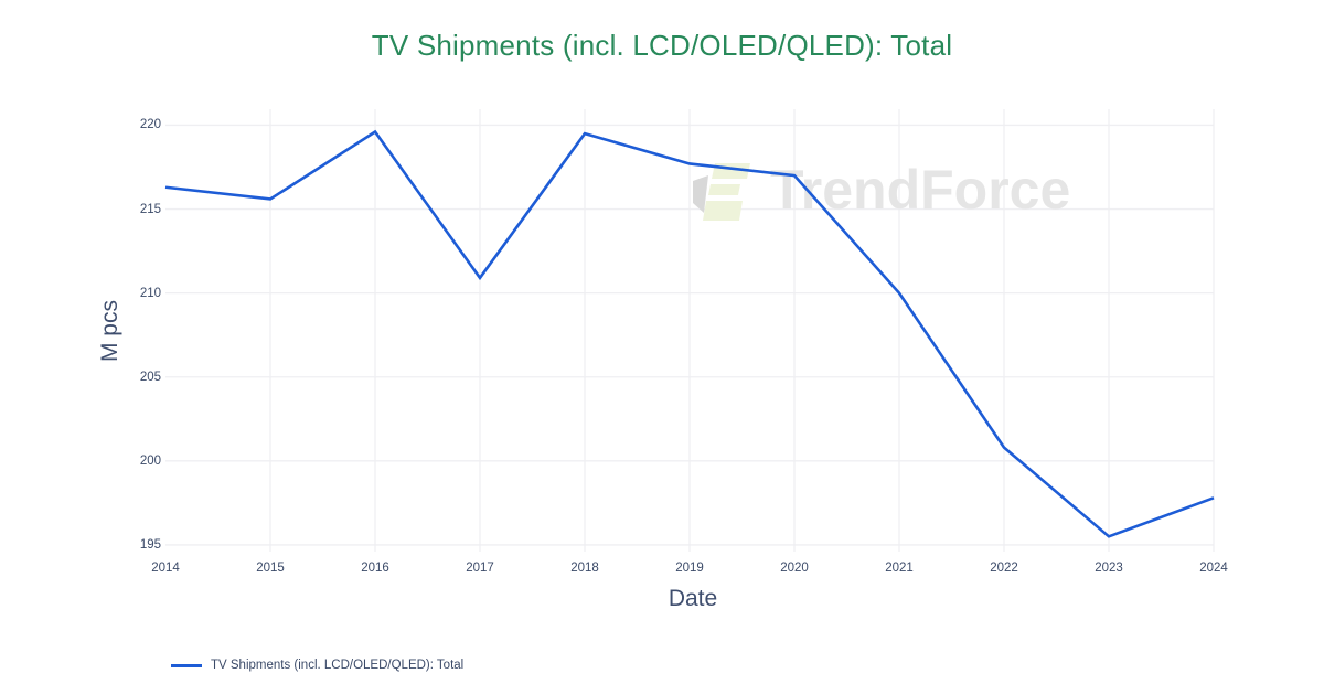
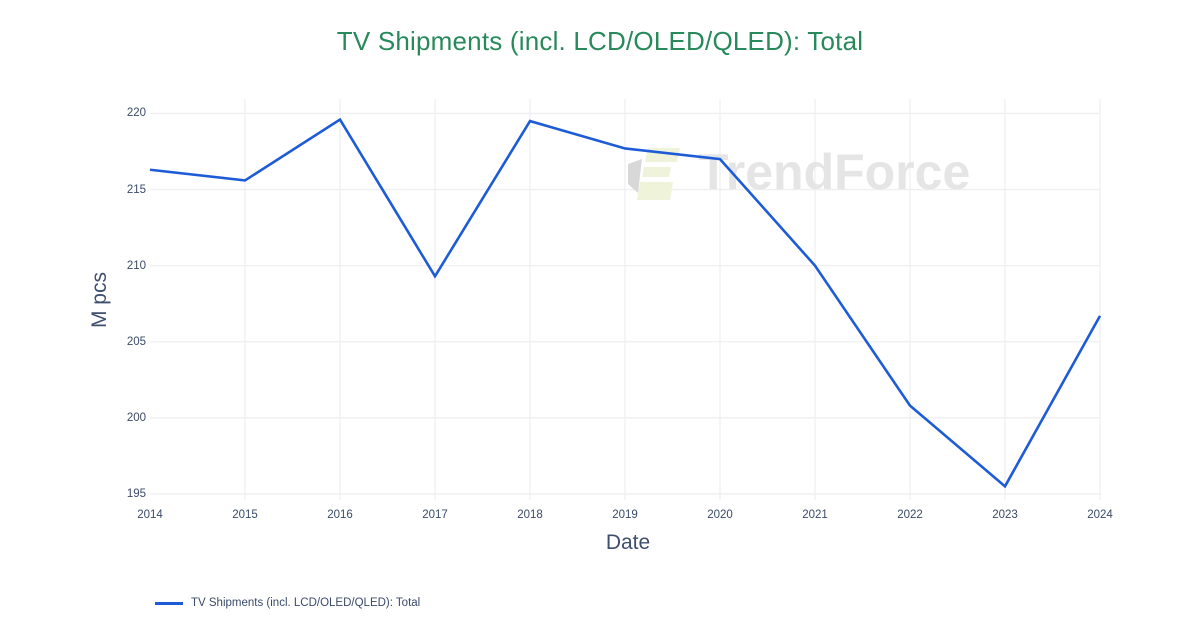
2017: 210.9 -> 209.3
2024: 197.8 -> 206.7
